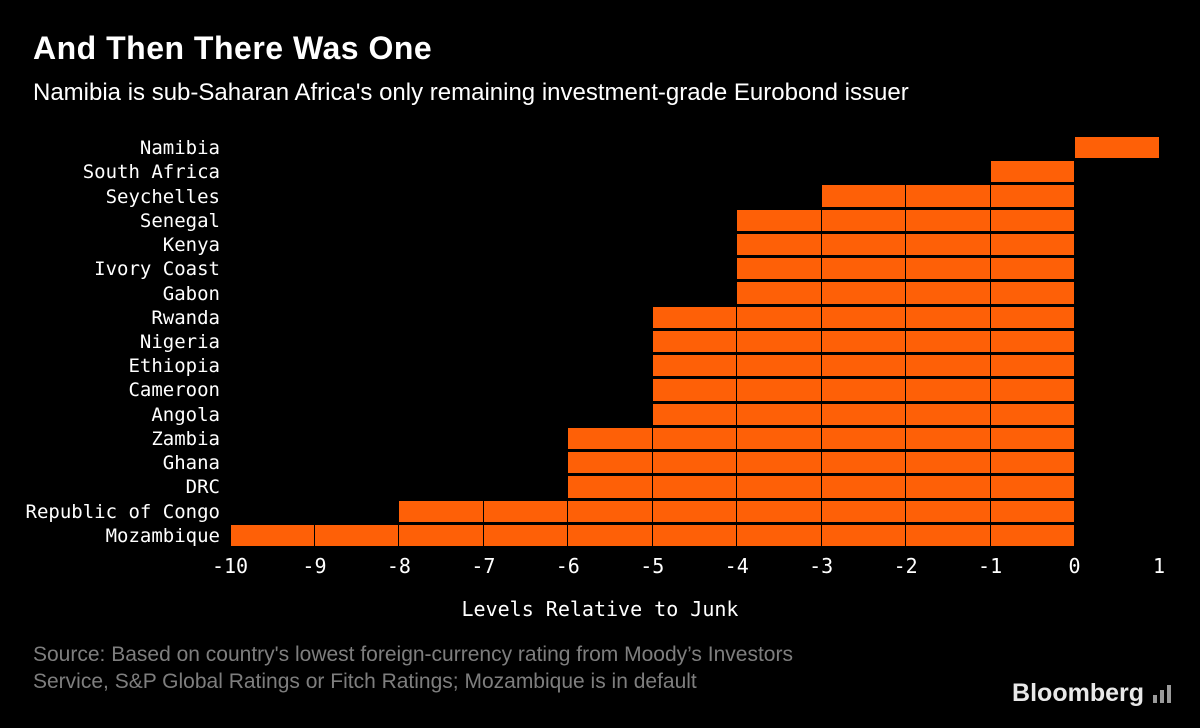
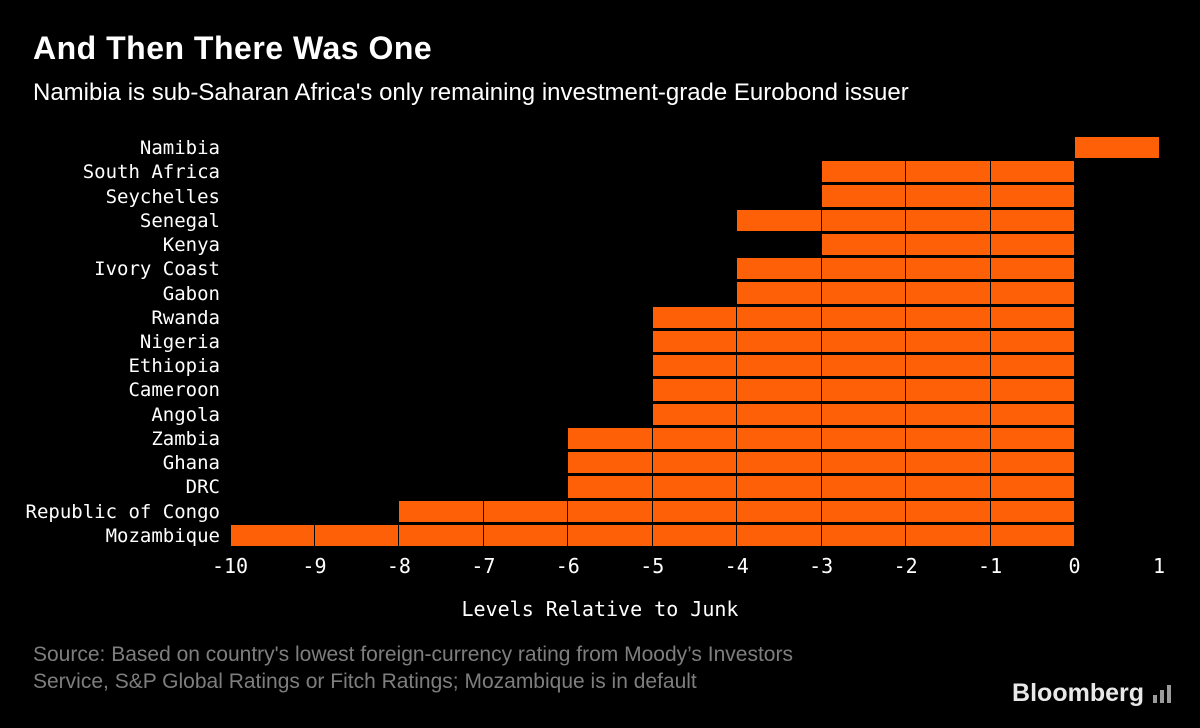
South Africa: -1 -> -3
Kenya: -4 -> -3
